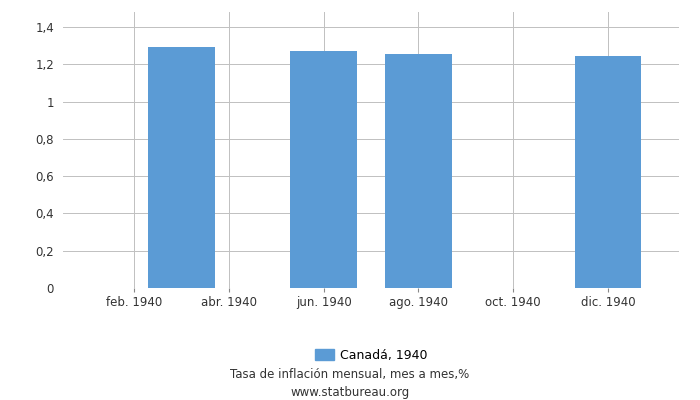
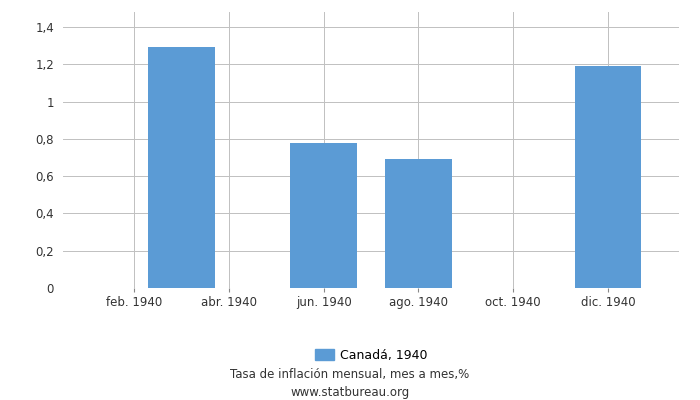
jun. 1940: 1,27 -> 0,78
ago. 1940: 1,25 -> 0,69
dic. 1940: 1,25 -> 1,19
